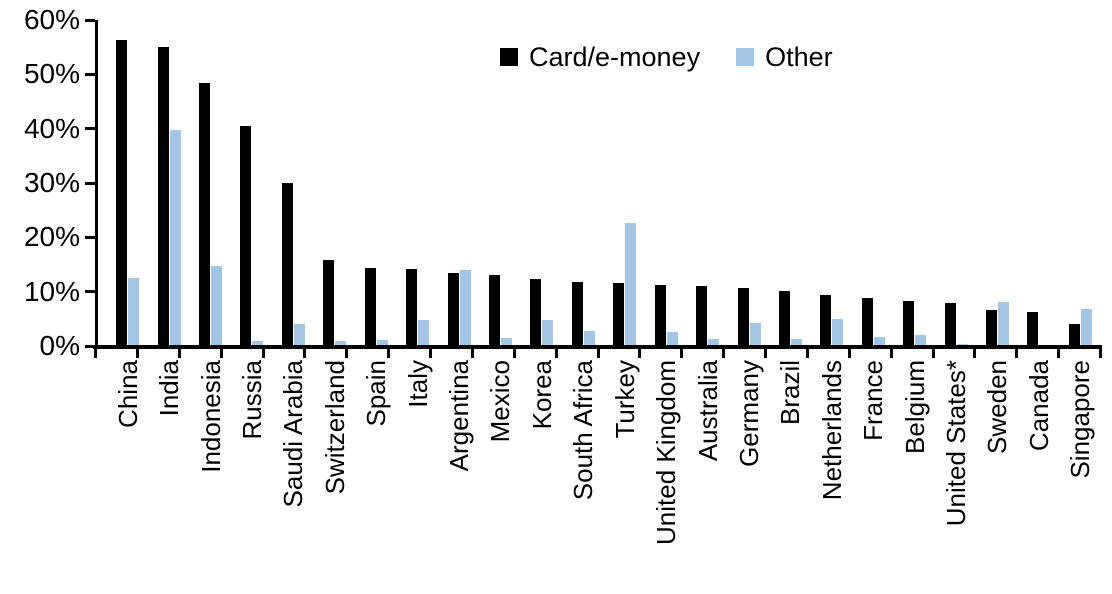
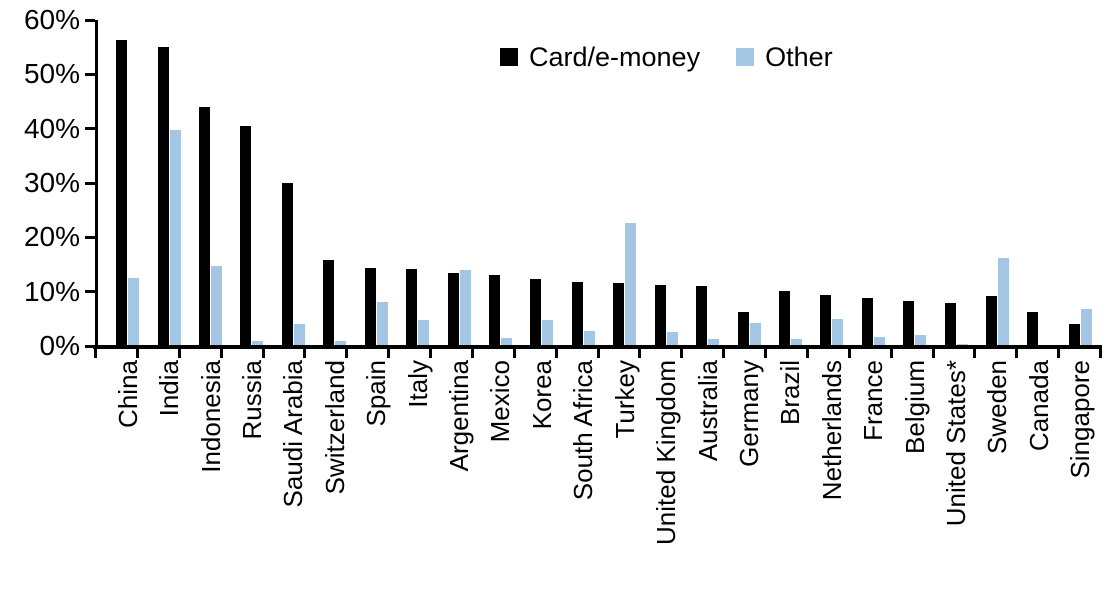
Card/e-money/Indonesia: 48% -> 44%
Other/Spain: 1% -> 8%
Card/e-money/Germany: 10% -> 6%
Card/e-money/Sweden: 6% -> 9%
Other/Sweden: 8% -> 16%
